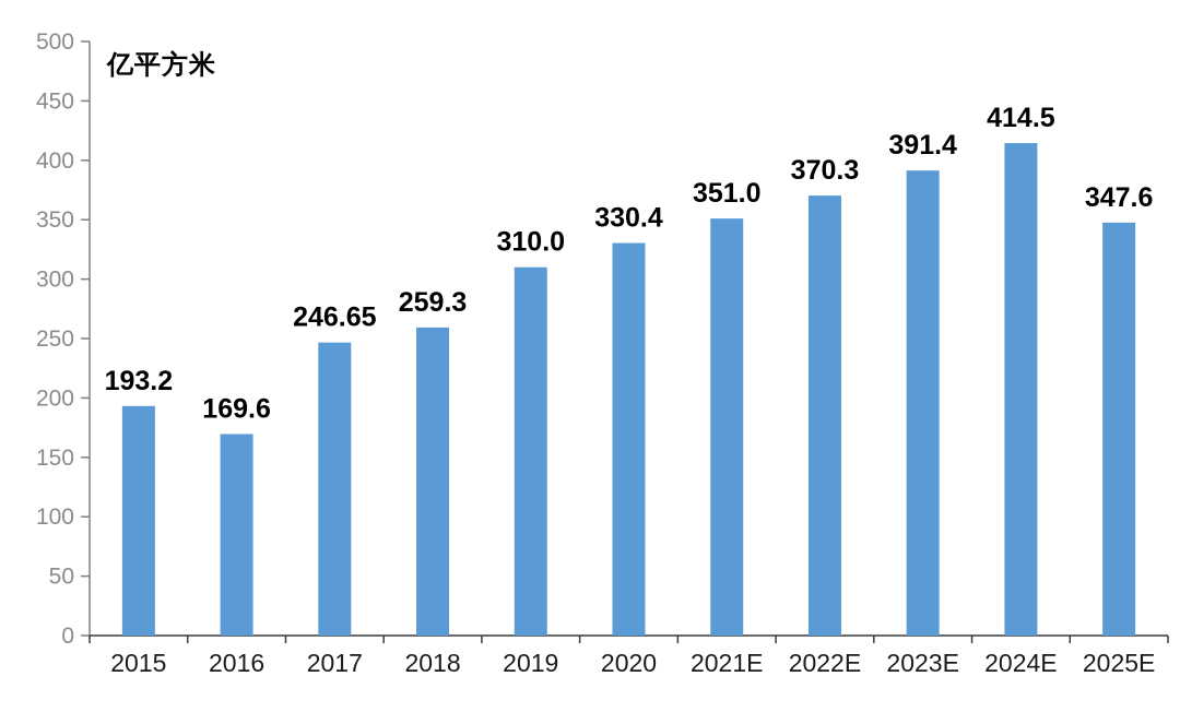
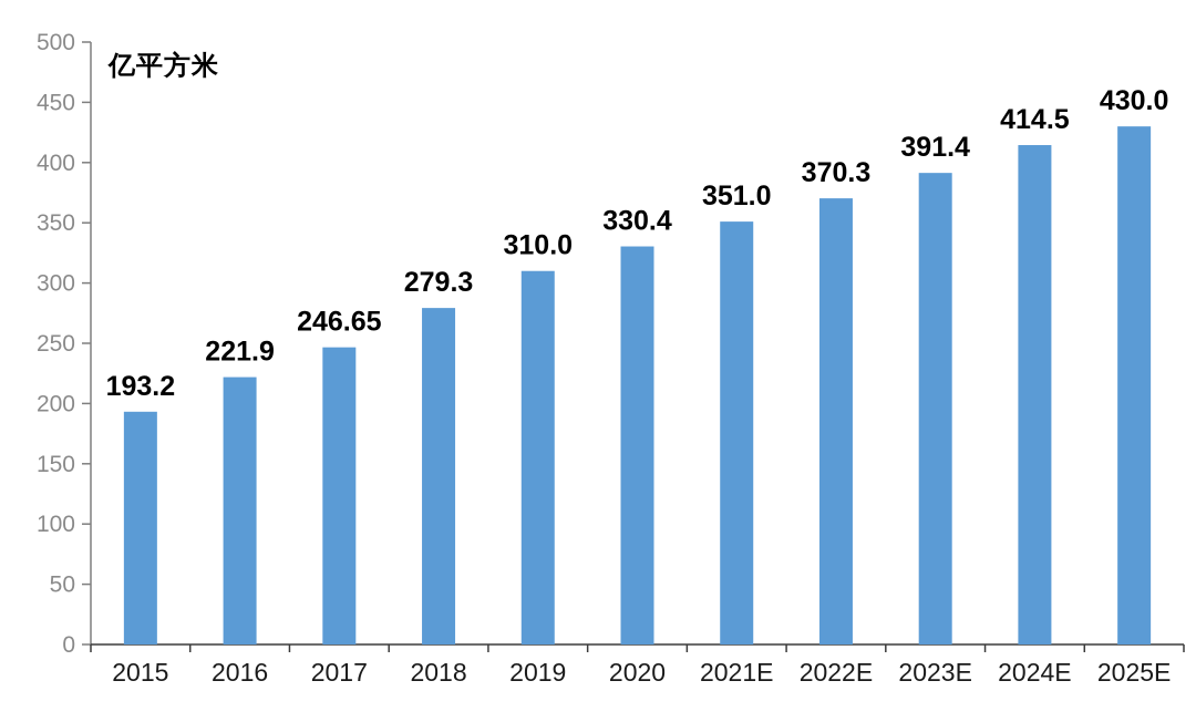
2016: 169.6 -> 221.9
2018: 259.3 -> 279.3
2025E: 347.6 -> 430.0
